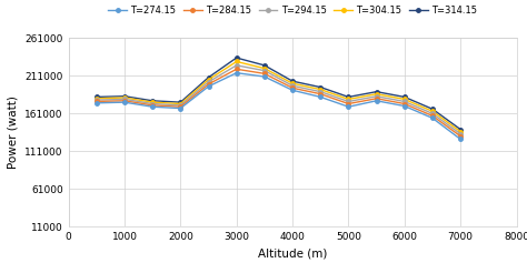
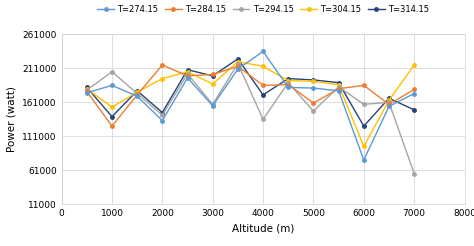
T=274.15/1000: 176000 -> 186000
T=284.15/1000: 178000 -> 126000
T=294.15/1000: 180000 -> 206000
T=304.15/1000: 182000 -> 154000
T=314.15/1000: 184000 -> 140000
T=274.15/2000: 168000 -> 134000
T=284.15/2000: 170000 -> 216000
T=294.15/2000: 172000 -> 142000
T=304.15/2000: 174000 -> 196000
T=314.15/2000: 176000 -> 146000
T=274.15/3000: 215000 -> 156000
T=284.15/3000: 220000 -> 202000
T=294.15/3000: 225000 -> 158000
T=304.15/3000: 230000 -> 188000
T=314.15/3000: 235000 -> 200000
T=274.15/4000: 192000 -> 236000
T=284.15/4000: 195000 -> 186000
T=294.15/4000: 198000 -> 136000
T=304.15/4000: 201000 -> 214000
T=314.15/4000: 204000 -> 172000
T=274.15/5000: 170000 -> 182000
T=284.15/5000: 174000 -> 160000
T=294.15/5000: 177000 -> 148000
T=304.15/5000: 180000 -> 192000
T=314.15/5000: 183000 -> 194000
T=274.15/6000: 171000 -> 76000
T=284.15/6000: 174000 -> 186000
T=294.15/6000: 177000 -> 158000
T=304.15/6000: 180000 -> 96000
T=314.15/6000: 183000 -> 126000
T=274.15/7000: 127000 -> 174000
T=284.15/7000: 131000 -> 180000
T=294.15/7000: 134000 -> 56000
T=304.15/7000: 137000 -> 216000
T=314.15/7000: 140000 -> 150000
